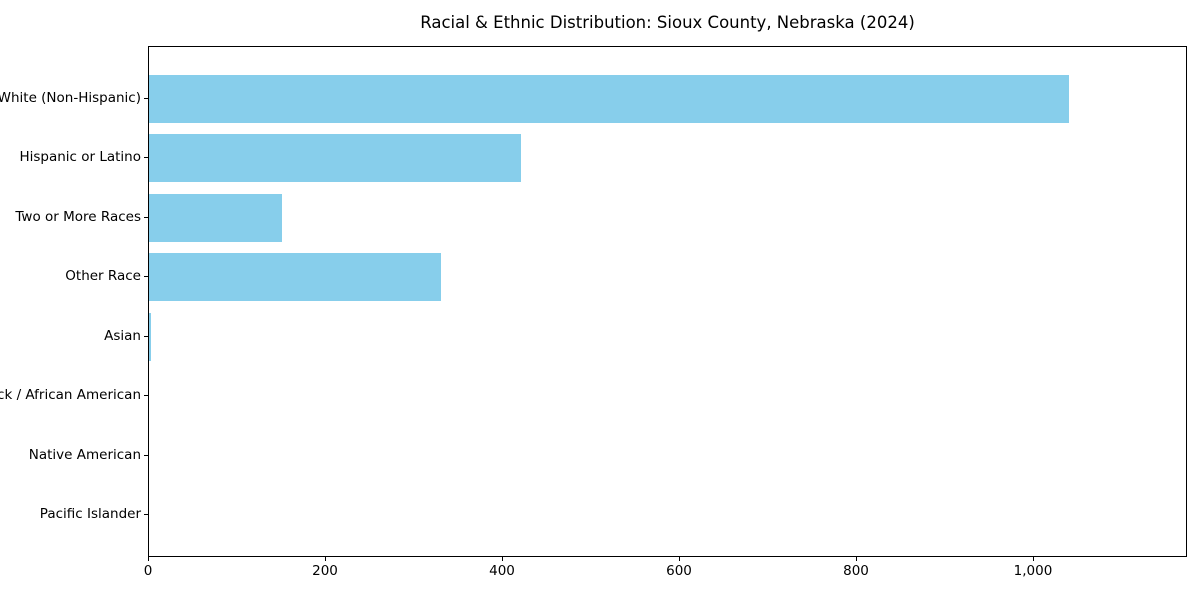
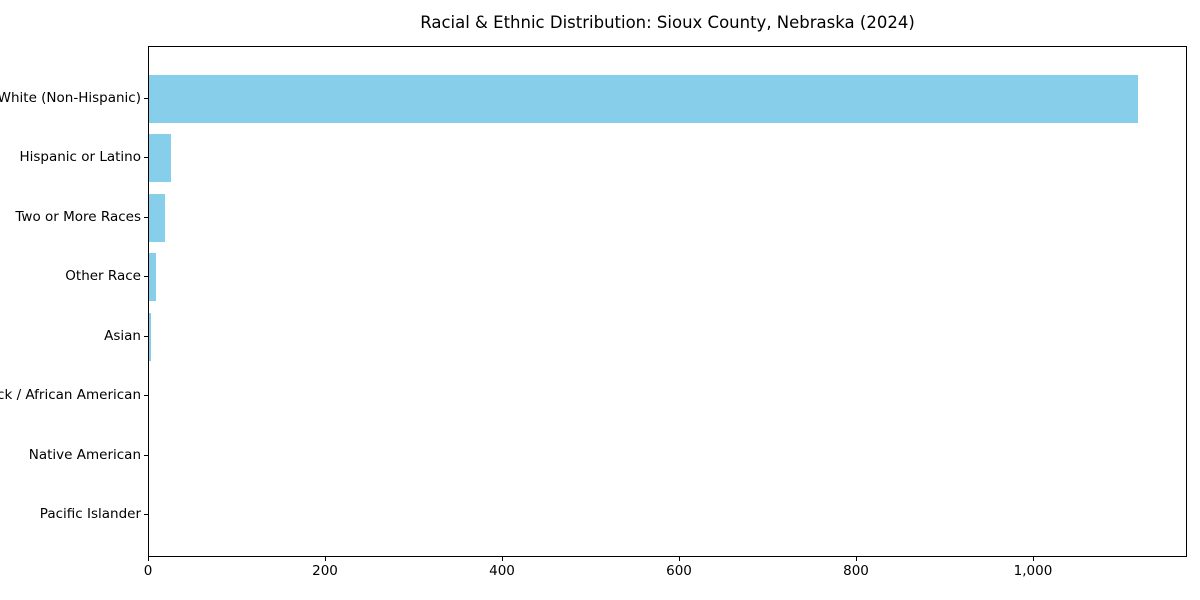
White (Non-Hispanic): 1040 -> 1120
Hispanic or Latino: 420 -> 20
Two or More Races: 150 -> 20
Other Race: 330 -> 10
